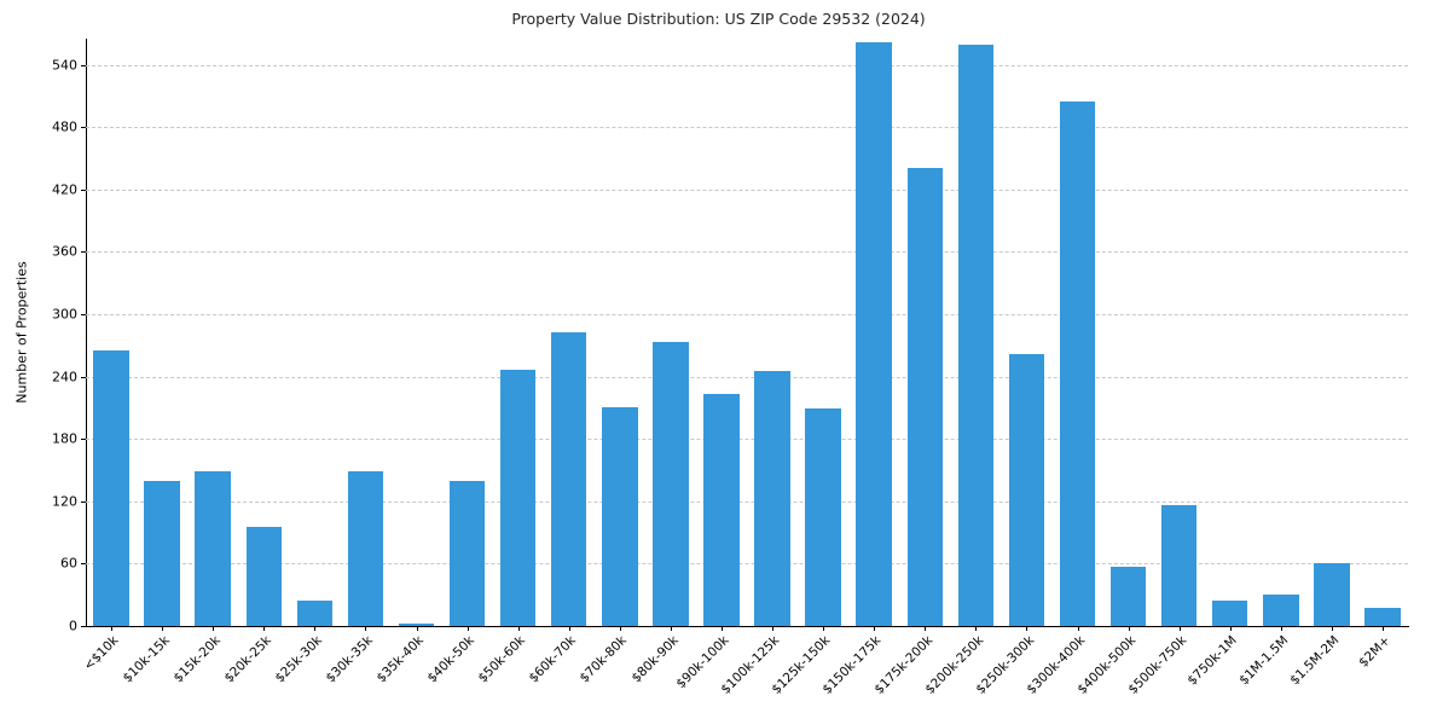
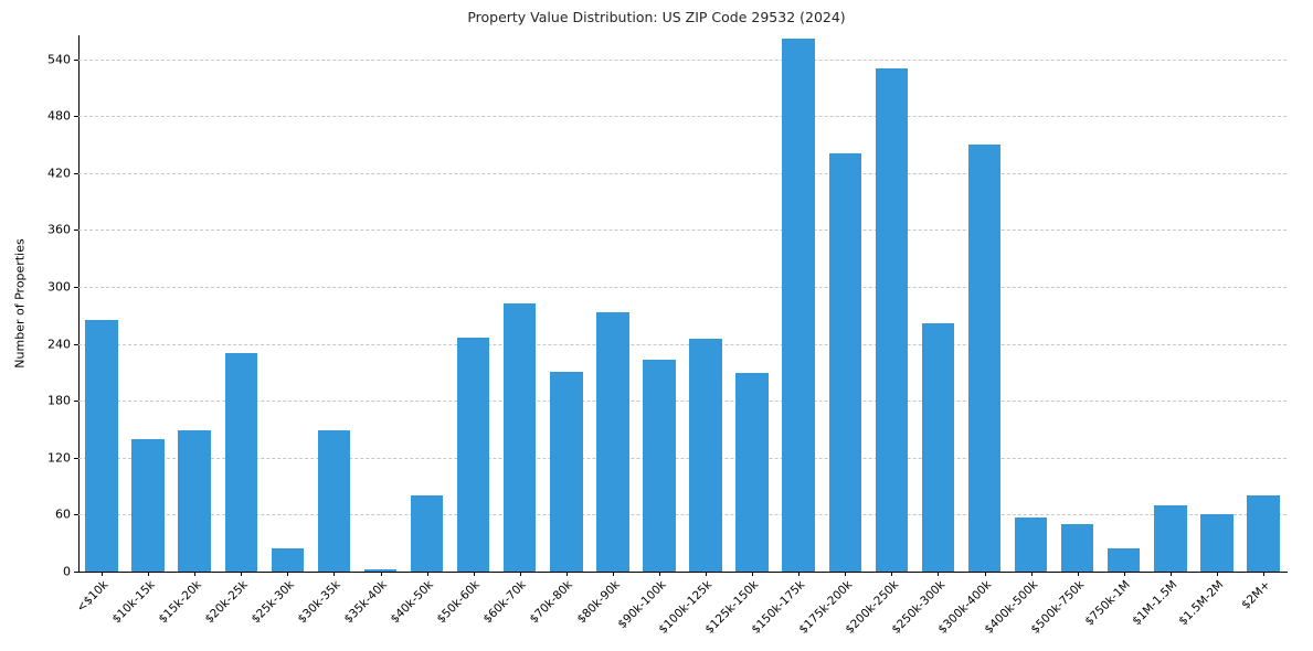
$20k-25k: 100 -> 230
$40k-50k: 140 -> 80
$200k-250k: 560 -> 530
$300k-400k: 500 -> 450
$500k-750k: 120 -> 50
$1M-1.5M: 30 -> 70
$2M+: 20 -> 80
